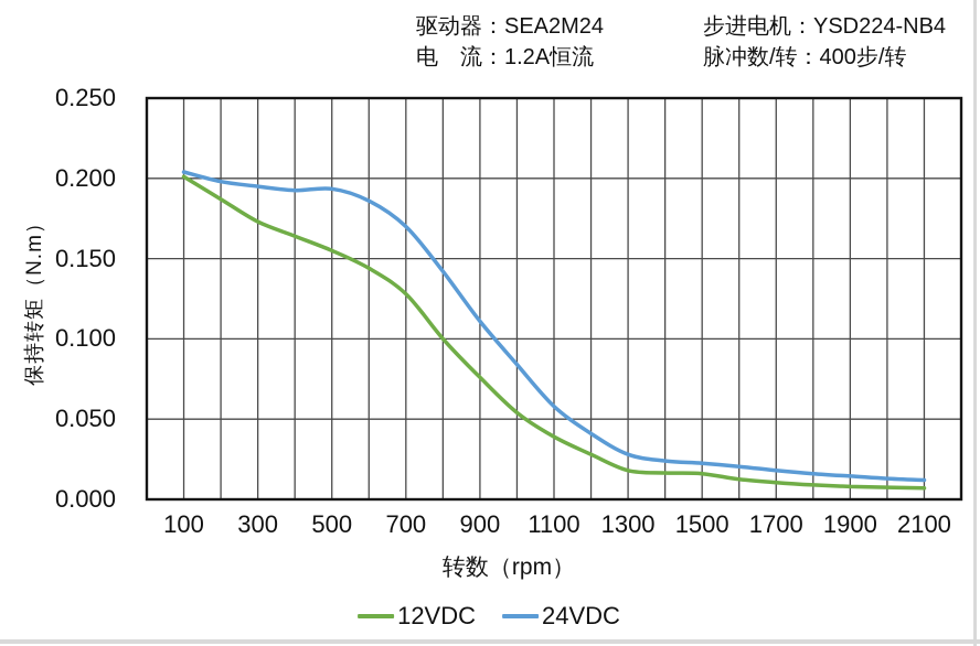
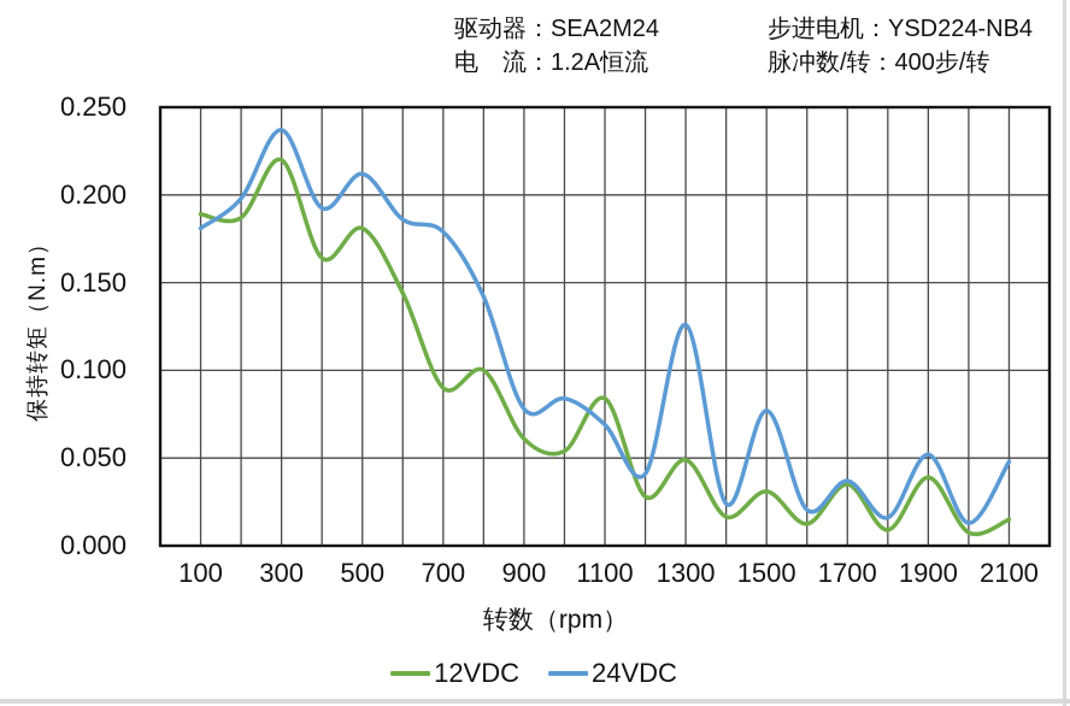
12VDC/100: 0.201 -> 0.189
24VDC/100: 0.204 -> 0.181
12VDC/300: 0.173 -> 0.220
24VDC/300: 0.195 -> 0.237
12VDC/500: 0.155 -> 0.181
24VDC/500: 0.194 -> 0.212
12VDC/700: 0.128 -> 0.090
24VDC/700: 0.170 -> 0.179
12VDC/900: 0.076 -> 0.061
24VDC/900: 0.111 -> 0.078
12VDC/1100: 0.039 -> 0.084
24VDC/1100: 0.058 -> 0.069
12VDC/1300: 0.018 -> 0.049
24VDC/1300: 0.028 -> 0.126
12VDC/1500: 0.016 -> 0.031
24VDC/1500: 0.022 -> 0.077
12VDC/1700: 0.011 -> 0.035
24VDC/1700: 0.018 -> 0.037
12VDC/1900: 0.008 -> 0.039
24VDC/1900: 0.015 -> 0.052
12VDC/2100: 0.007 -> 0.015
24VDC/2100: 0.012 -> 0.048
